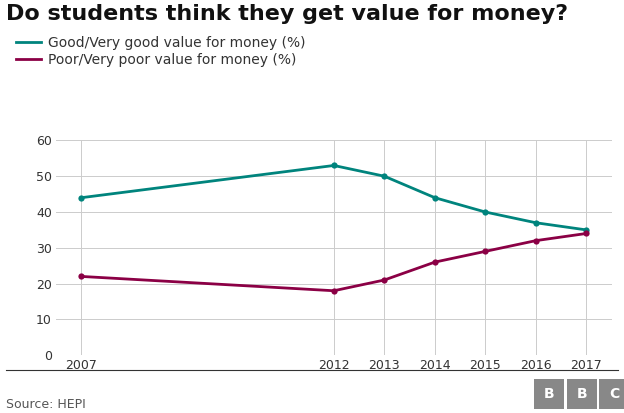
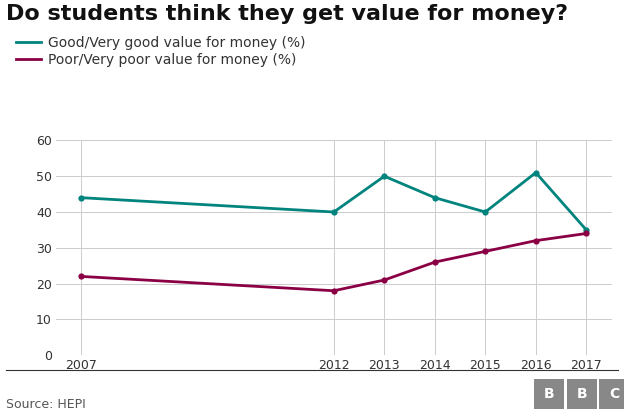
Good/Very good value for money (%)/2012: 53 -> 40
Good/Very good value for money (%)/2016: 37 -> 51
